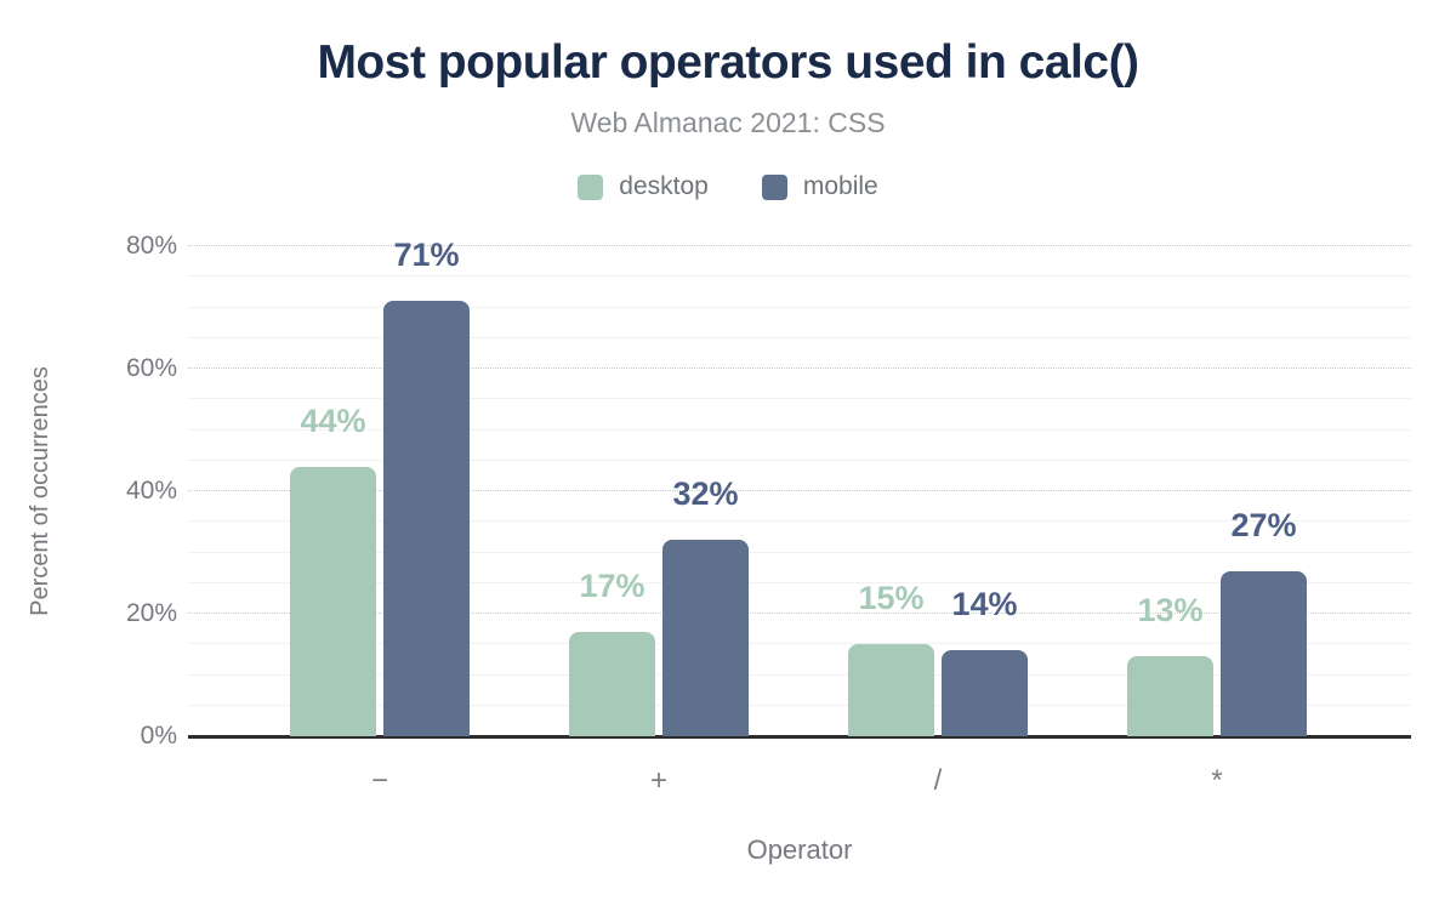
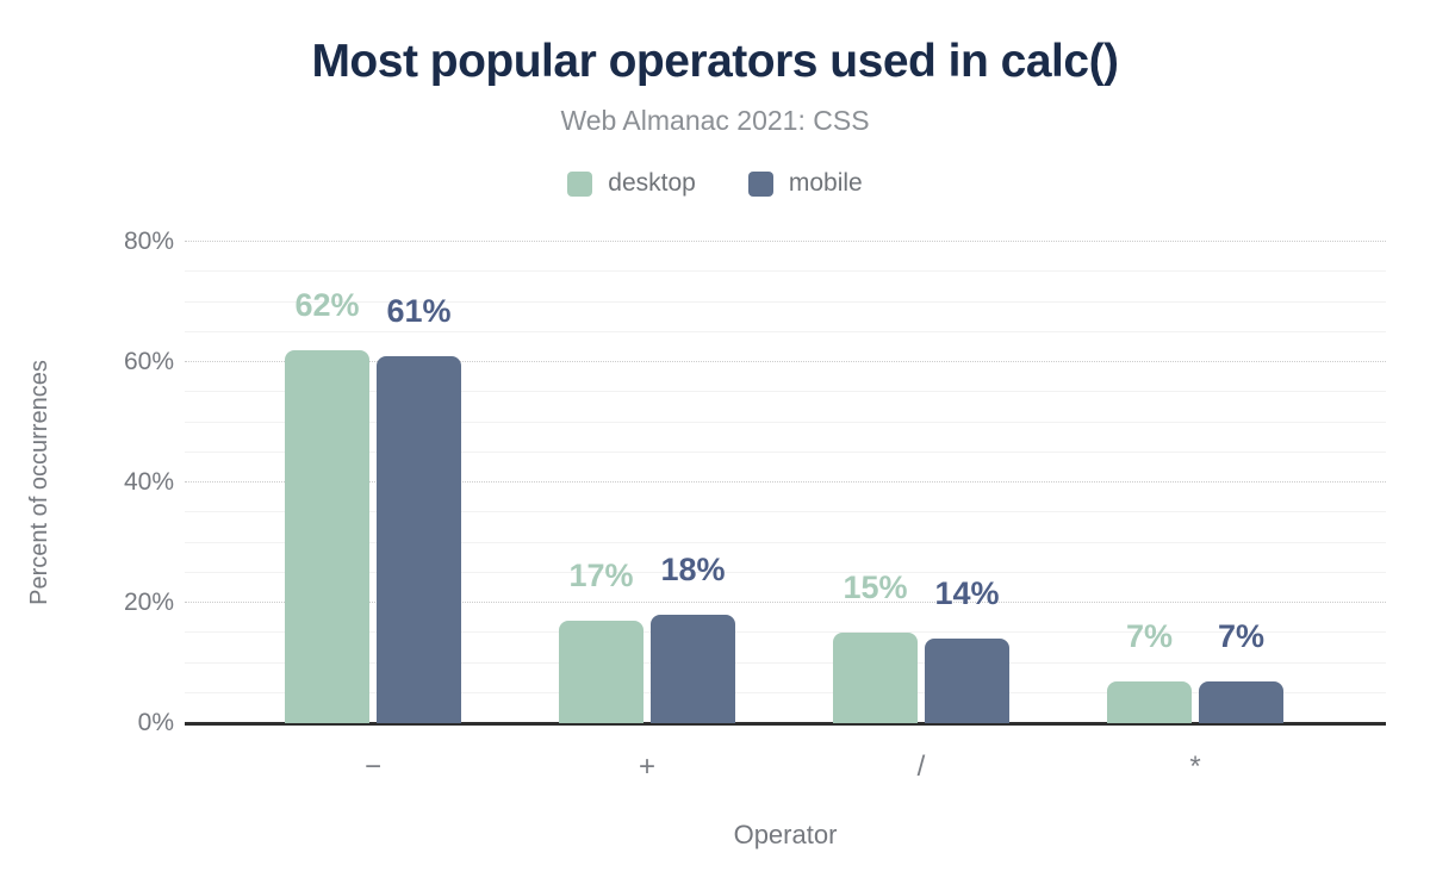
desktop/−: 44% -> 62%
mobile/−: 71% -> 61%
mobile/+: 32% -> 18%
desktop/*: 13% -> 7%
mobile/*: 27% -> 7%
